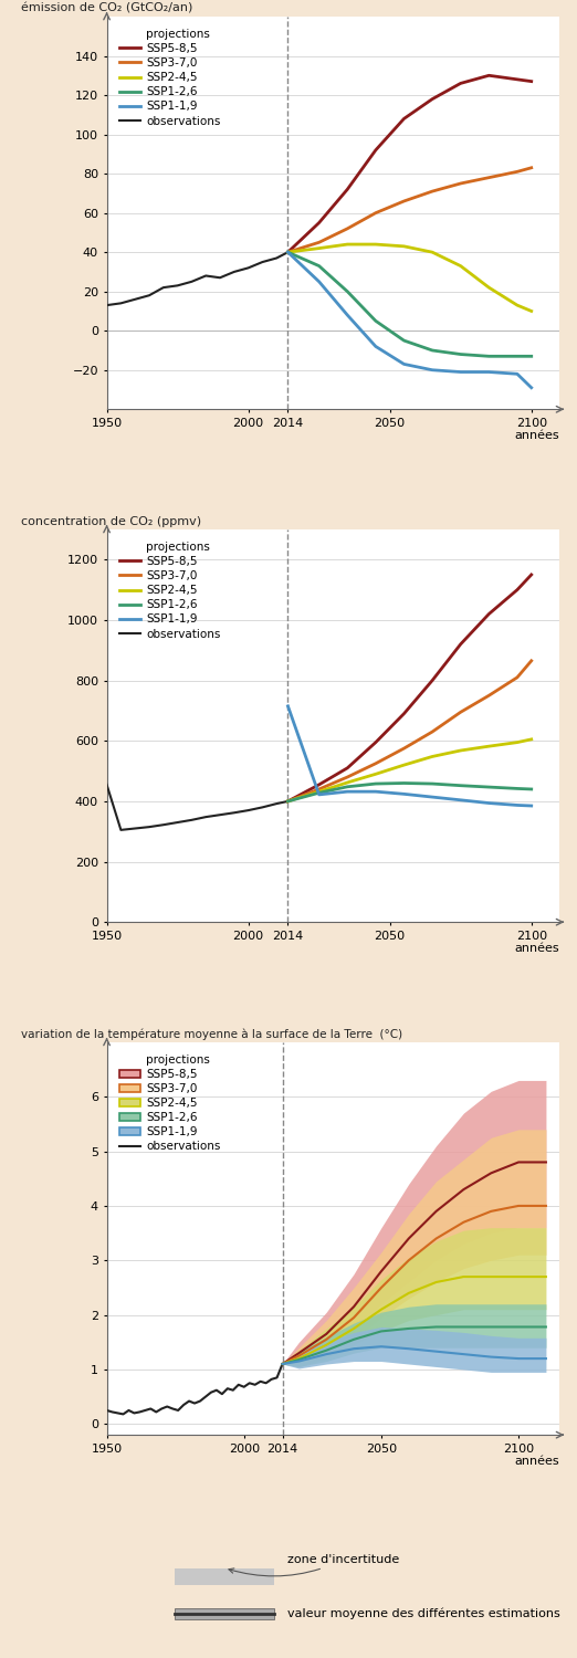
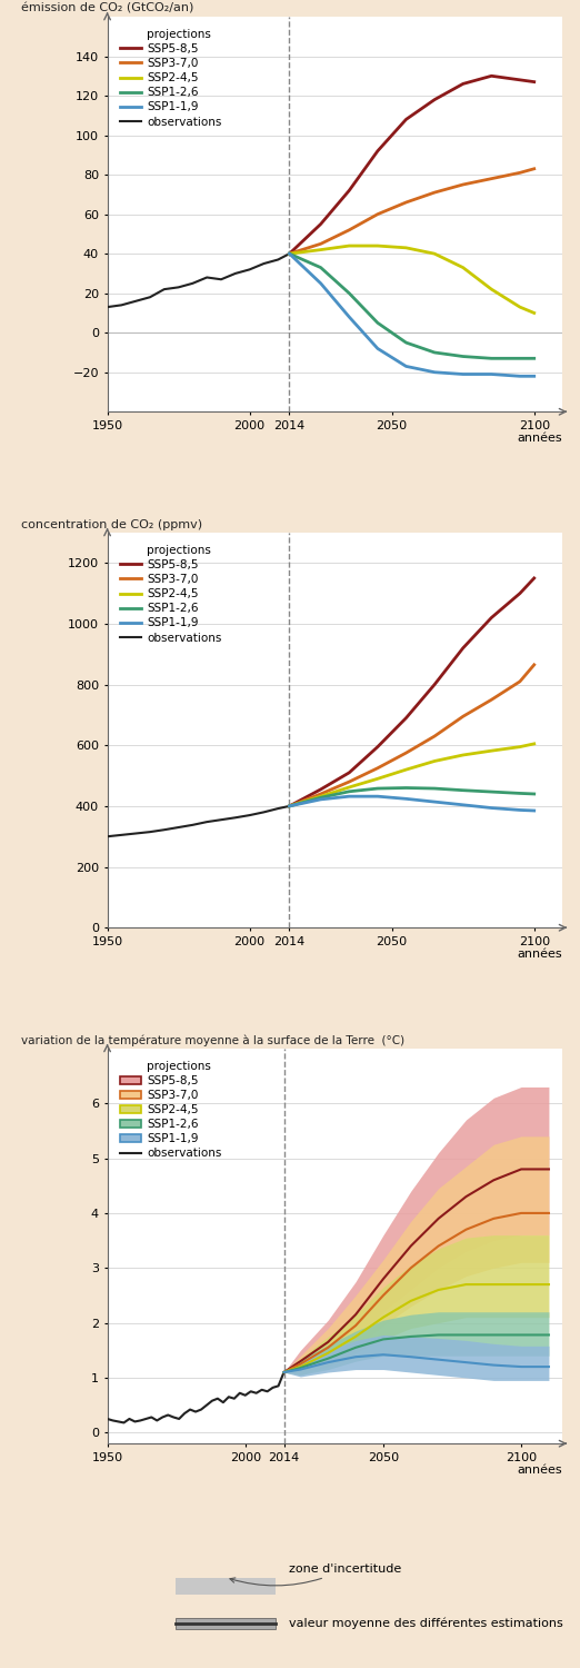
émission de CO₂ (GtCO₂/an)/SSP1-1,9/2100: -29 -> -22
concentration de CO₂ (ppmv)/observations/1950: 455 -> 300
concentration de CO₂ (ppmv)/SSP1-1,9/2014: 715 -> 400
